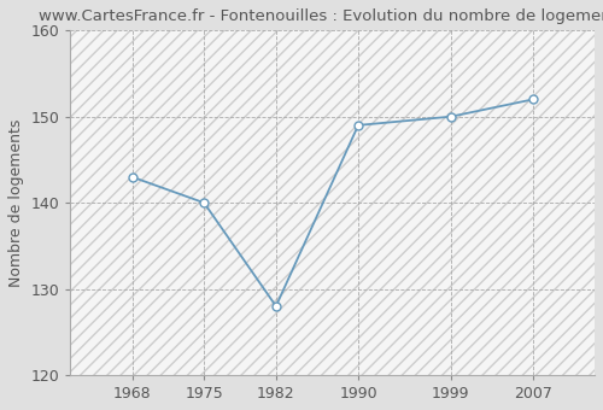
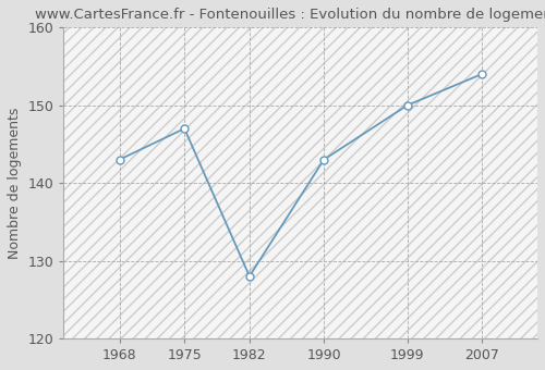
1975: 140 -> 147
1990: 149 -> 143
2007: 152 -> 154
